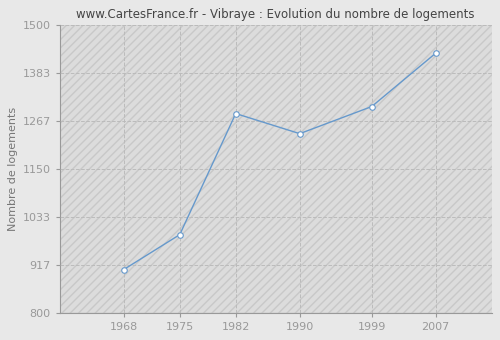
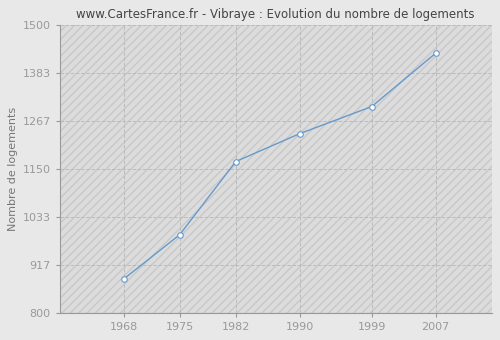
1968: 905 -> 882
1982: 1285 -> 1168
